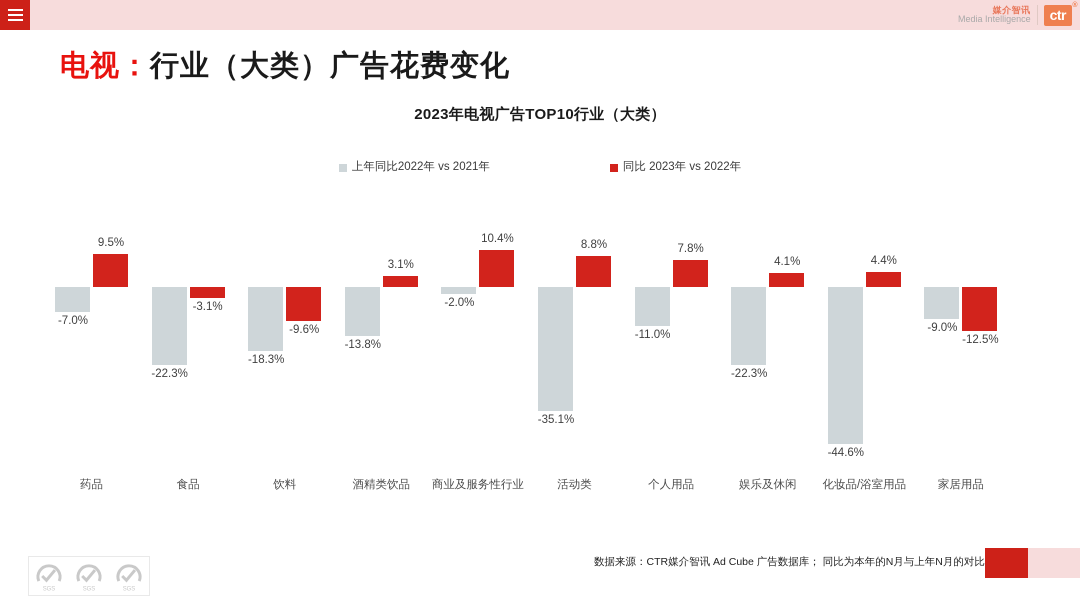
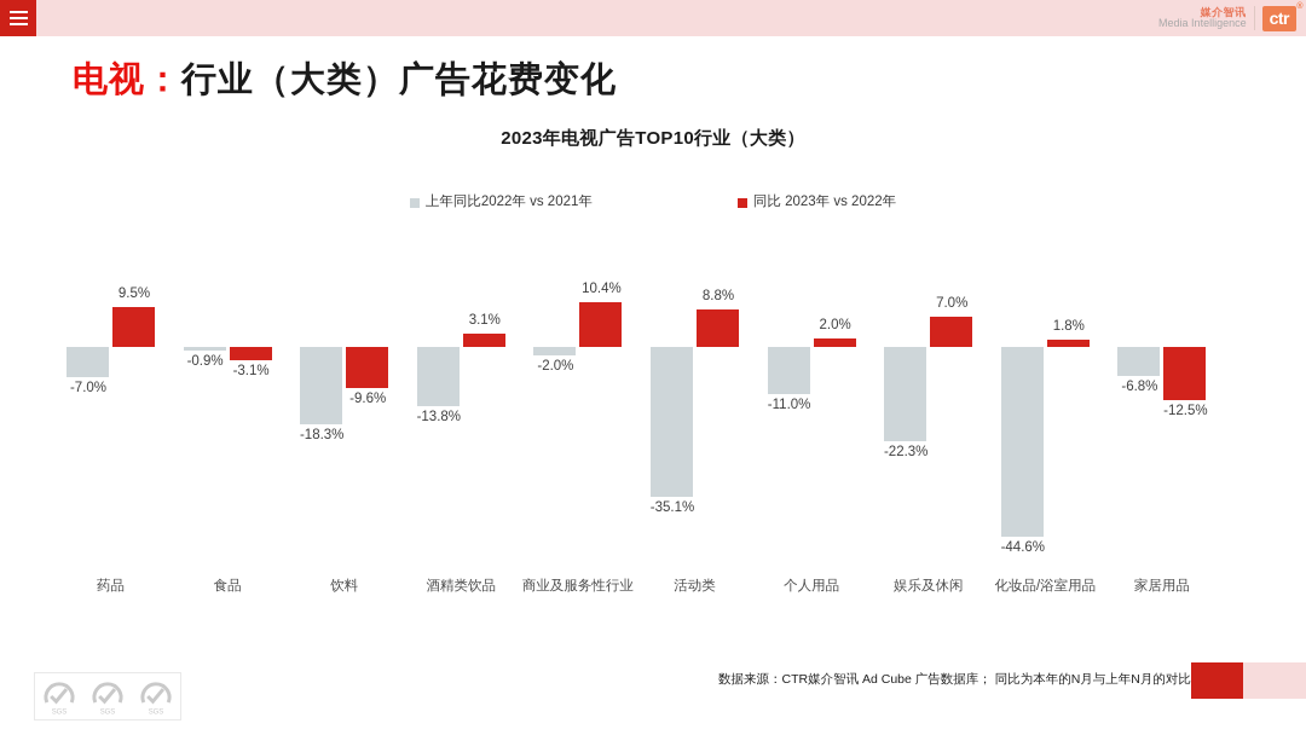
上年同比2022年 vs 2021年/食品: -22.3% -> -0.9%
同比 2023年 vs 2022年/个人用品: 7.8% -> 2.0%
同比 2023年 vs 2022年/娱乐及休闲: 4.1% -> 7.0%
同比 2023年 vs 2022年/化妆品/浴室用品: 4.4% -> 1.8%
上年同比2022年 vs 2021年/家居用品: -9.0% -> -6.8%
